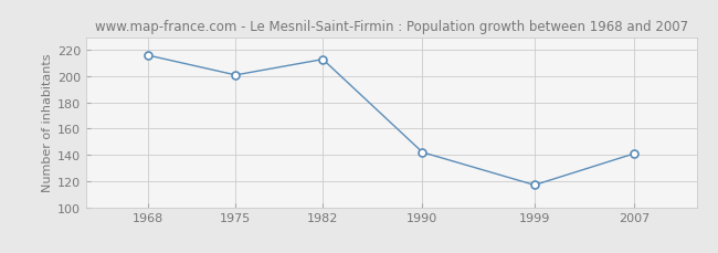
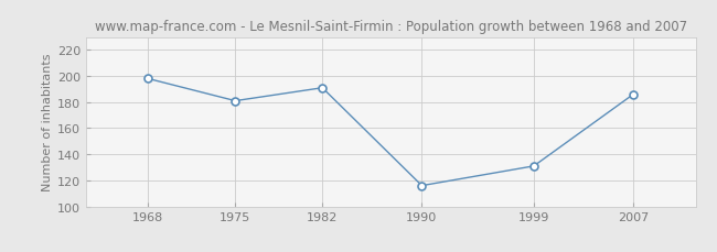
1968: 216 -> 198
1975: 201 -> 181
1982: 213 -> 191
1990: 142 -> 116
1999: 117 -> 131
2007: 141 -> 186
